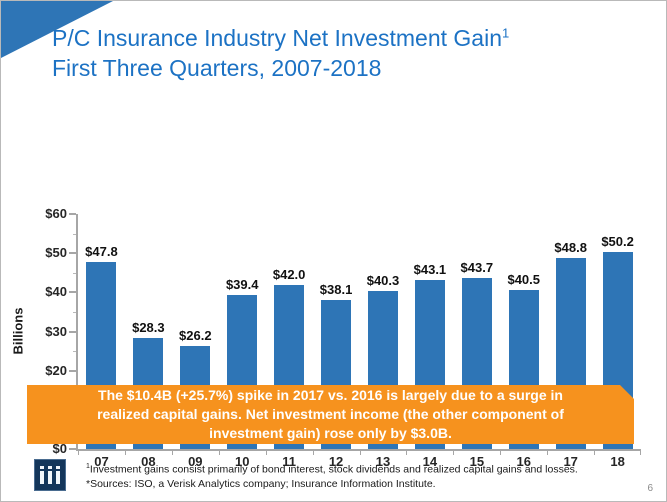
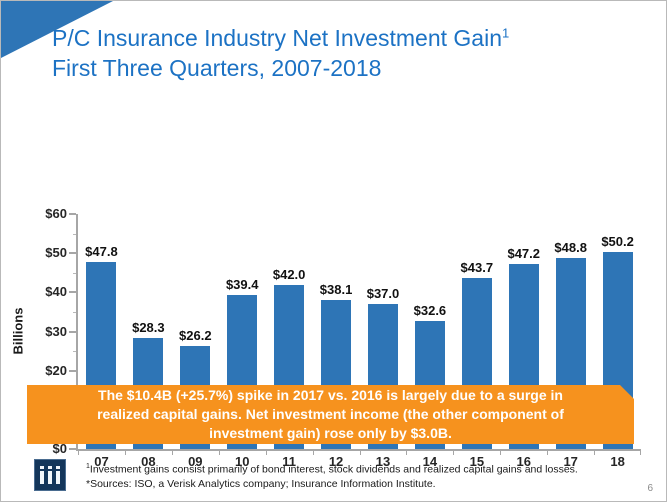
13: $40.3 -> $37.0
14: $43.1 -> $32.6
16: $40.5 -> $47.2
